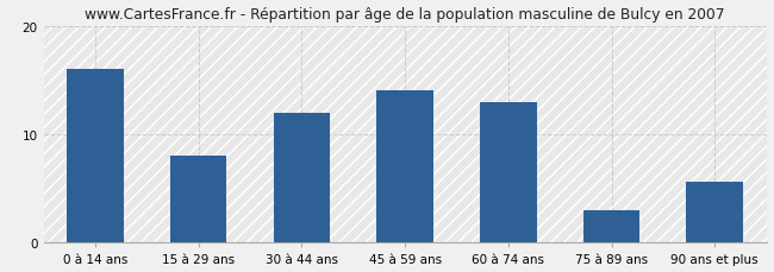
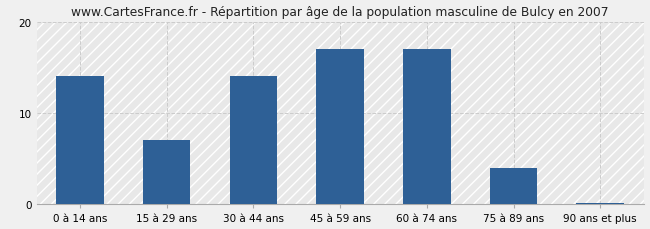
0 à 14 ans: 16.0 -> 14.0
15 à 29 ans: 8.0 -> 7.0
30 à 44 ans: 12.0 -> 14.0
45 à 59 ans: 14.0 -> 17.0
60 à 74 ans: 13.0 -> 17.0
75 à 89 ans: 3.0 -> 4.0
90 ans et plus: 5.6 -> 0.2
